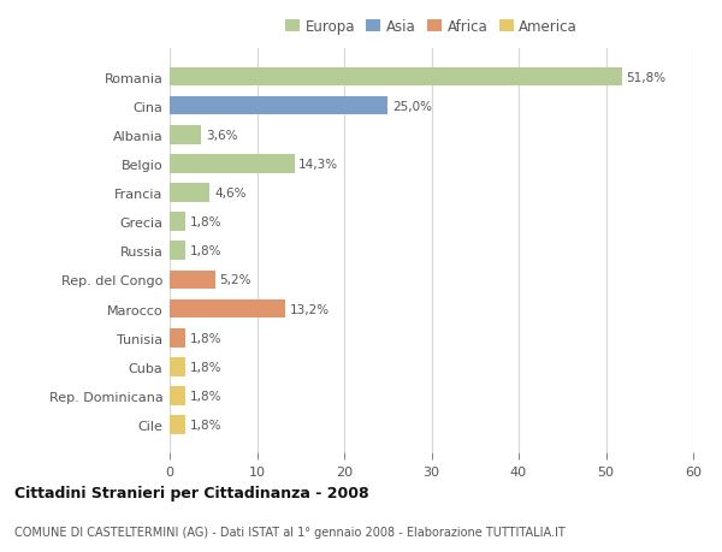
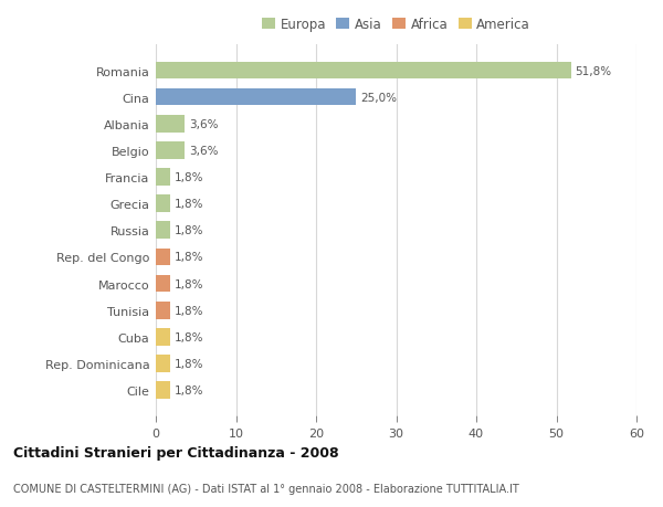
Belgio: 14,3% -> 3,6%
Francia: 4,6% -> 1,8%
Rep. del Congo: 5,2% -> 1,8%
Marocco: 13,2% -> 1,8%
